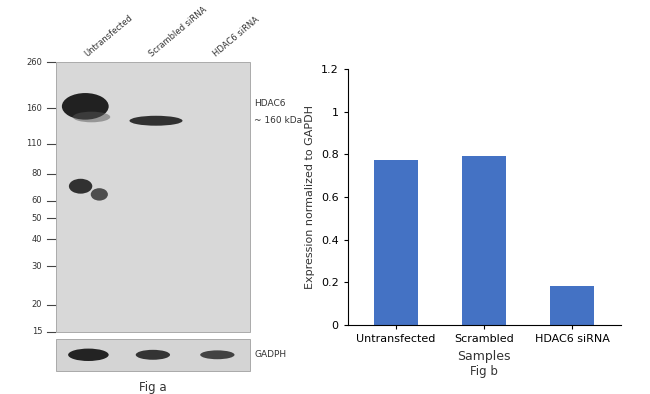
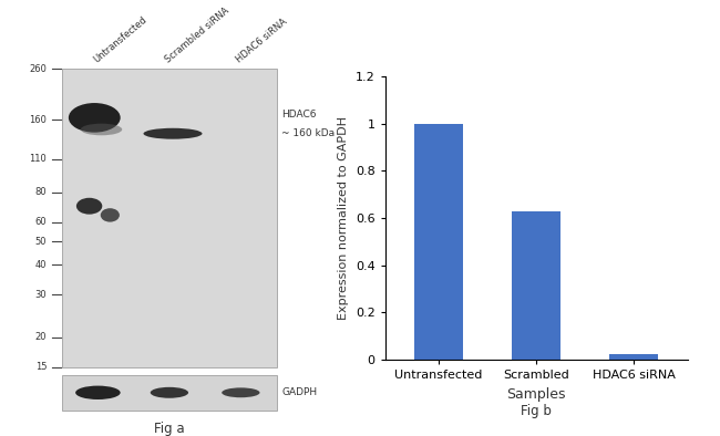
Untransfected: 0.775 -> 1.000
Scrambled: 0.790 -> 0.630
HDAC6 siRNA: 0.185 -> 0.025
